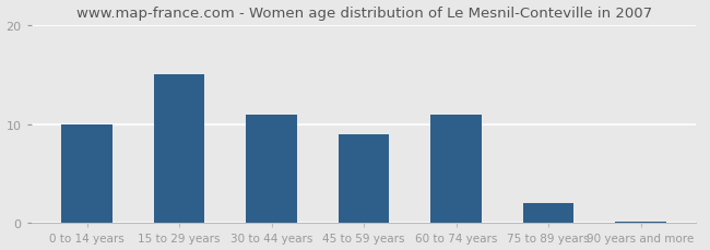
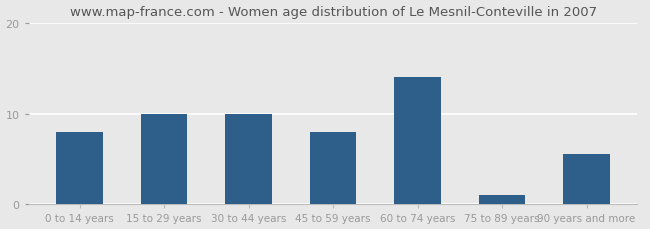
0 to 14 years: 10.0 -> 8.0
15 to 29 years: 15.0 -> 10.0
30 to 44 years: 11.0 -> 10.0
45 to 59 years: 9.0 -> 8.0
60 to 74 years: 11.0 -> 14.0
75 to 89 years: 2.0 -> 1.0
90 years and more: 0.2 -> 5.6
